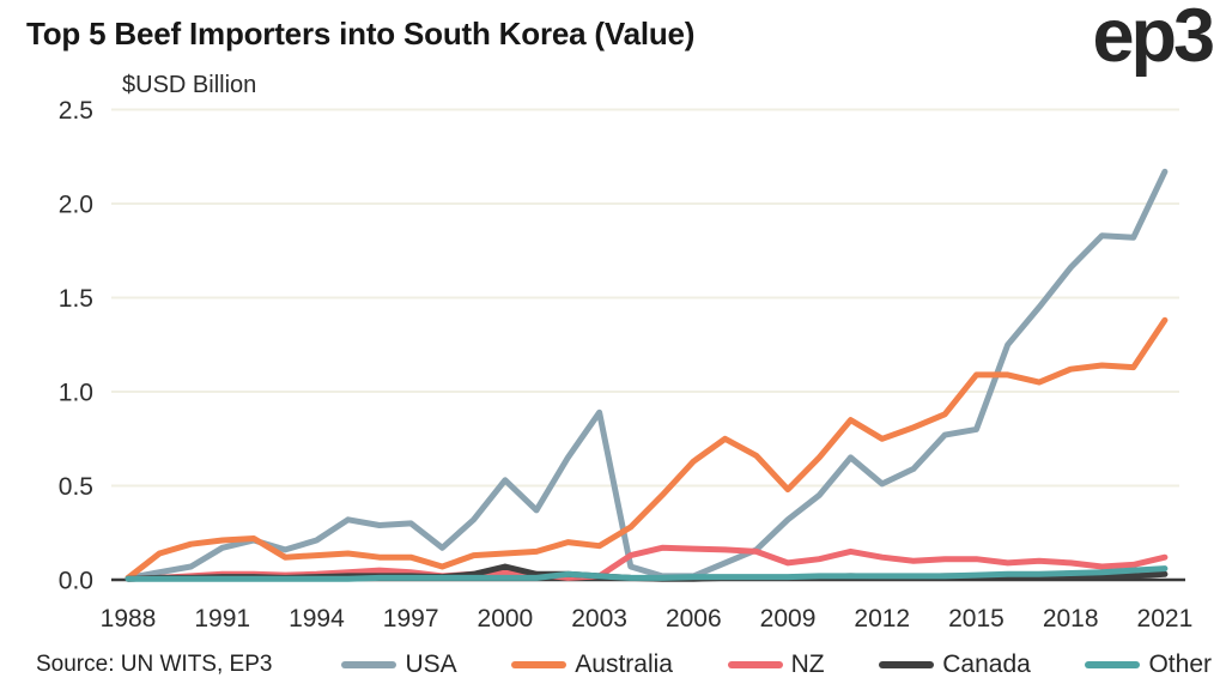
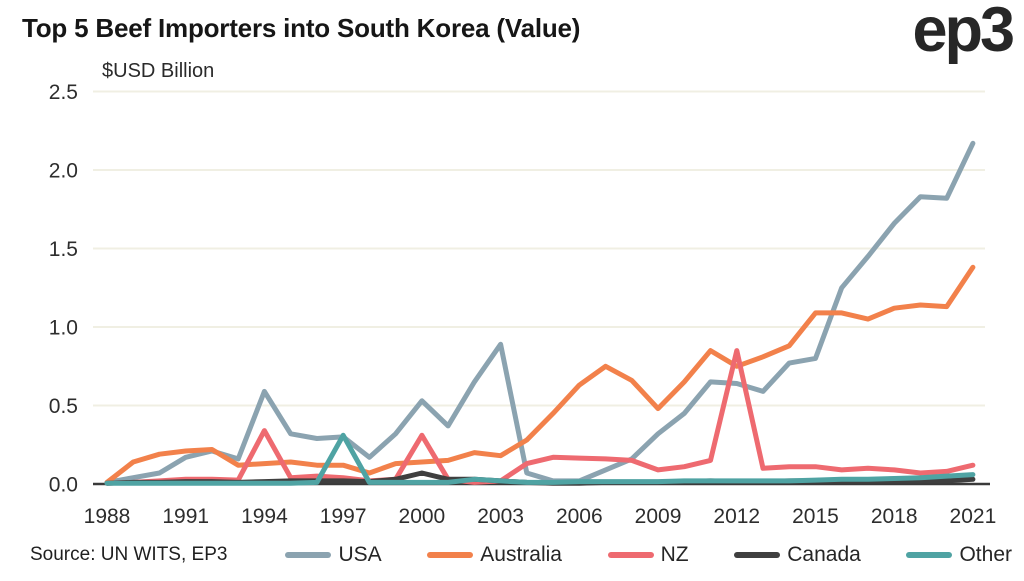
USA/1994: 0.21 -> 0.59
NZ/1994: 0.03 -> 0.34
Other/1997: 0.01 -> 0.31
NZ/2000: 0.04 -> 0.31
USA/2012: 0.51 -> 0.64
NZ/2012: 0.12 -> 0.85
